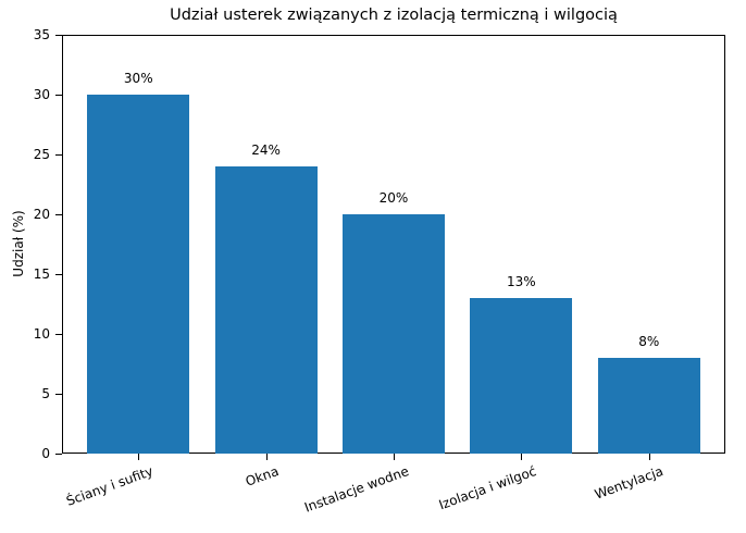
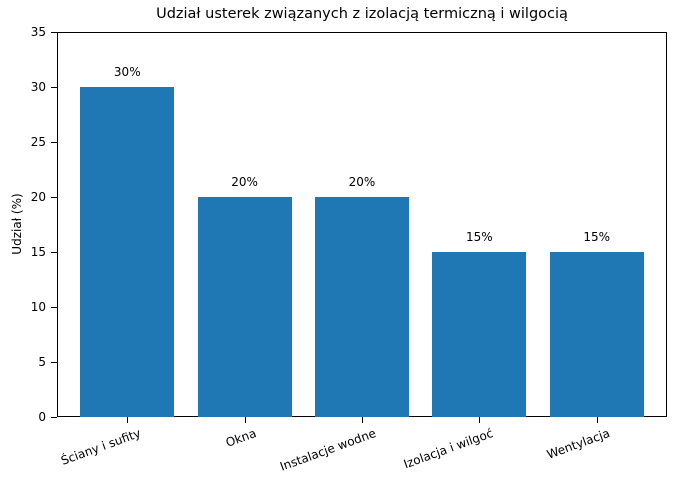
Okna: 24% -> 20%
Izolacja i wilgoć: 13% -> 15%
Wentylacja: 8% -> 15%
